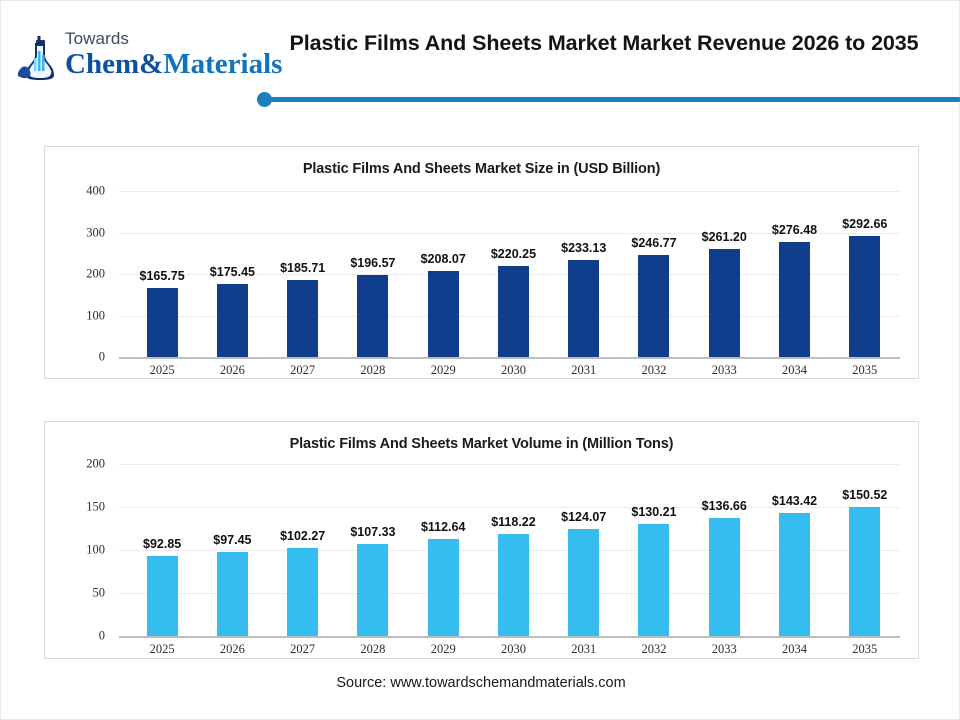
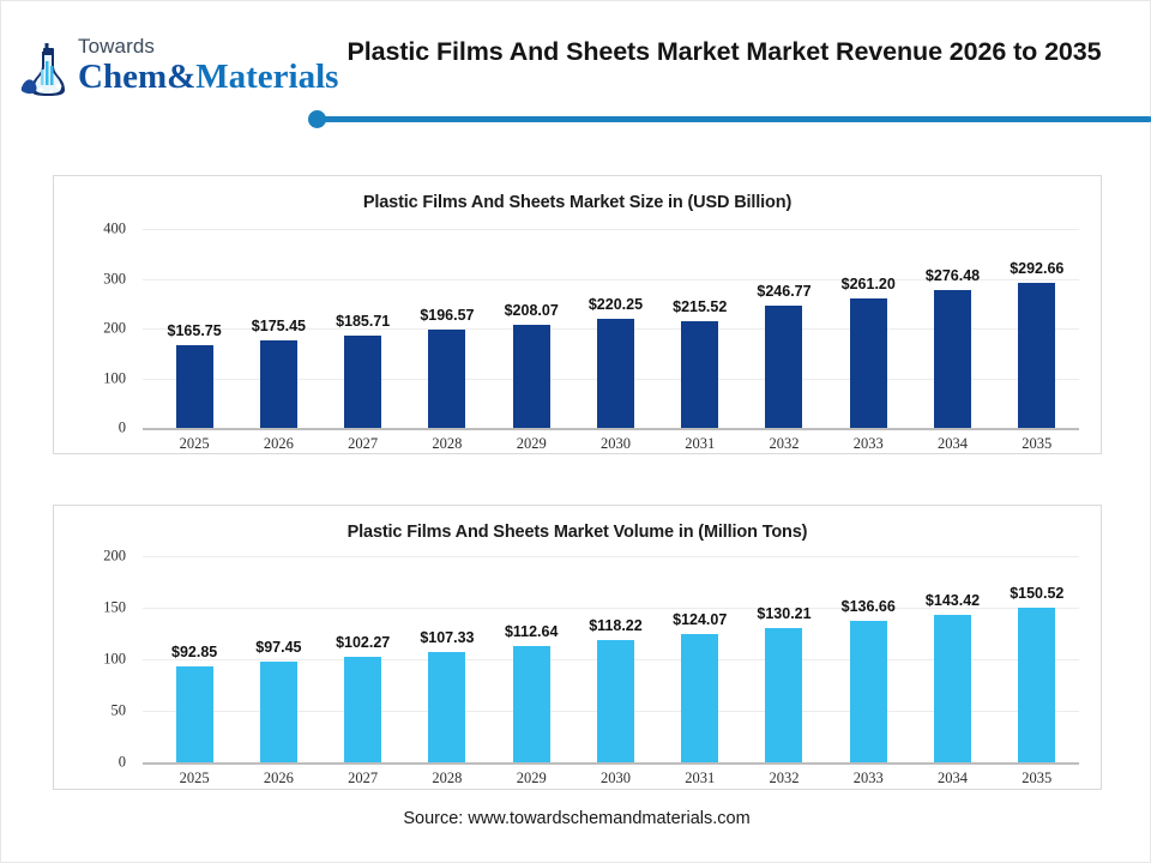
Plastic Films And Sheets Market Size in (USD Billion)/2031: $233.13 -> $215.52
